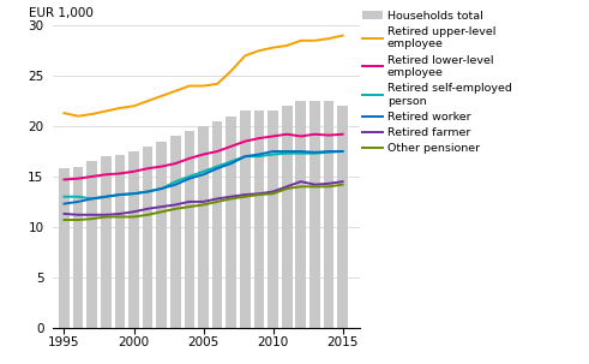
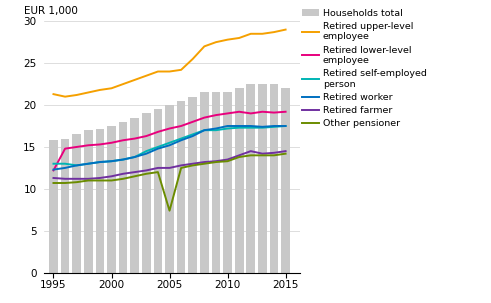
Retired lower-level employee/1995: 14.7 -> 12.2
Other pensioner/2005: 12.2 -> 7.4
